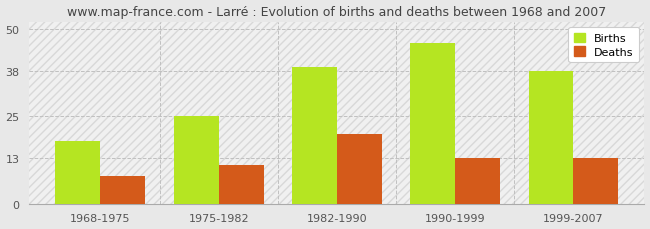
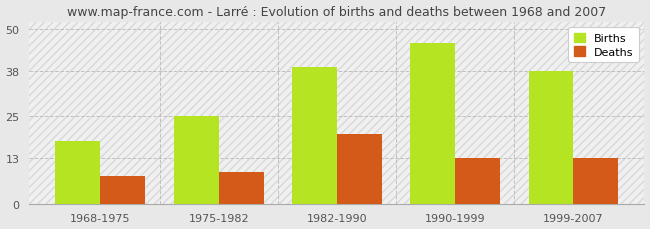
Deaths/1975-1982: 11 -> 9
